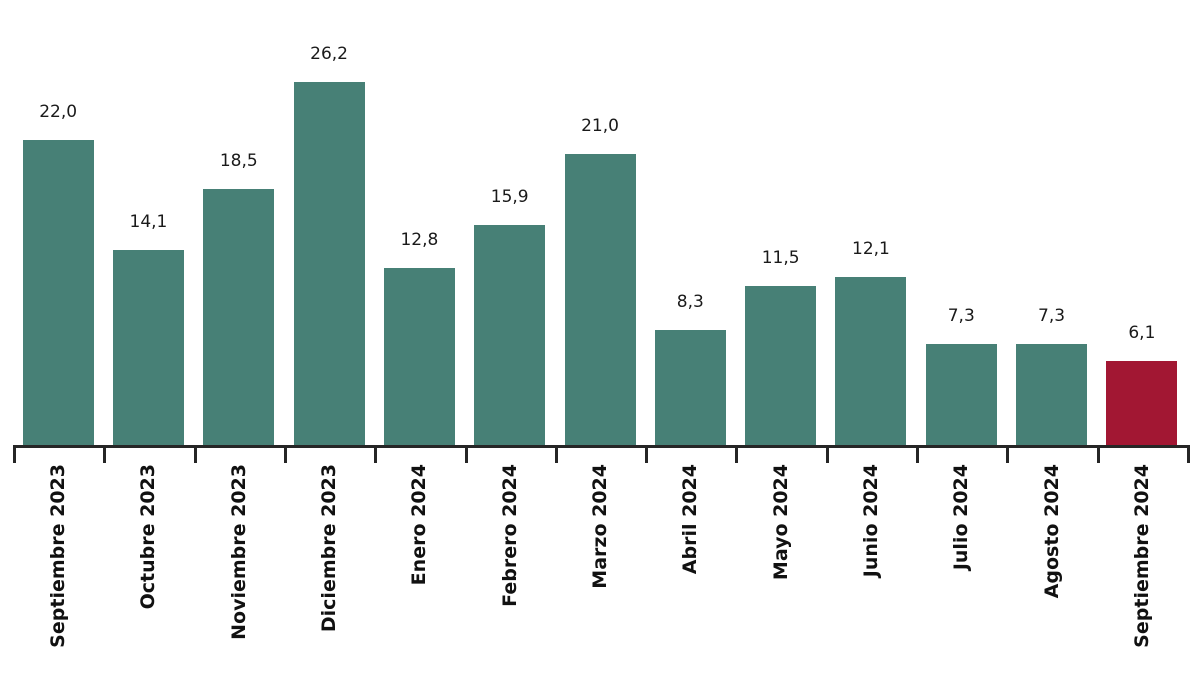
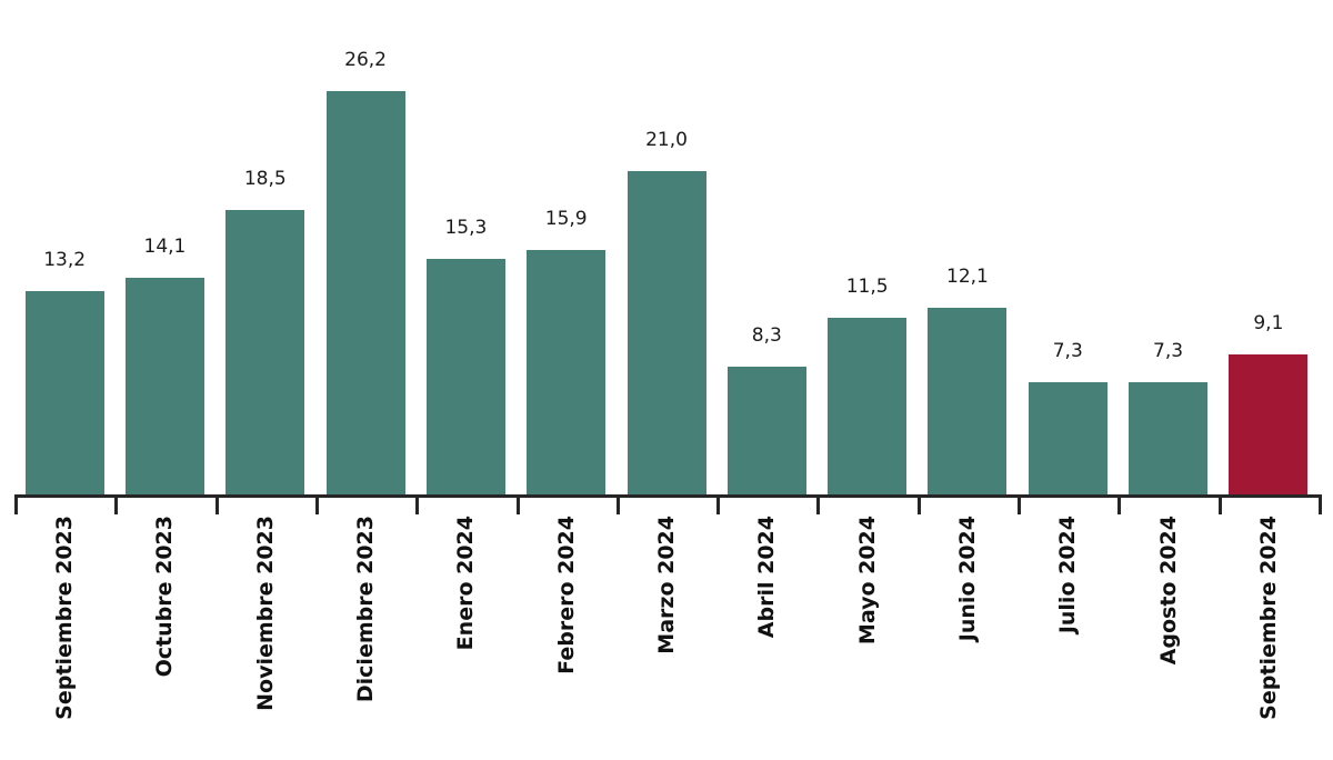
Septiembre 2023: 22,0 -> 13,2
Enero 2024: 12,8 -> 15,3
Septiembre 2024: 6,1 -> 9,1
